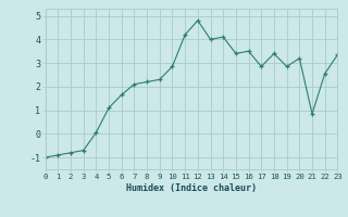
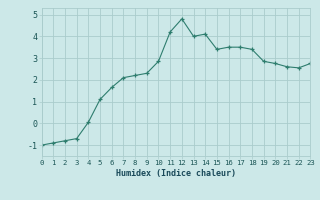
17: 2.85 -> 3.50
20: 3.20 -> 2.75
21: 0.85 -> 2.60
23: 3.35 -> 2.75
